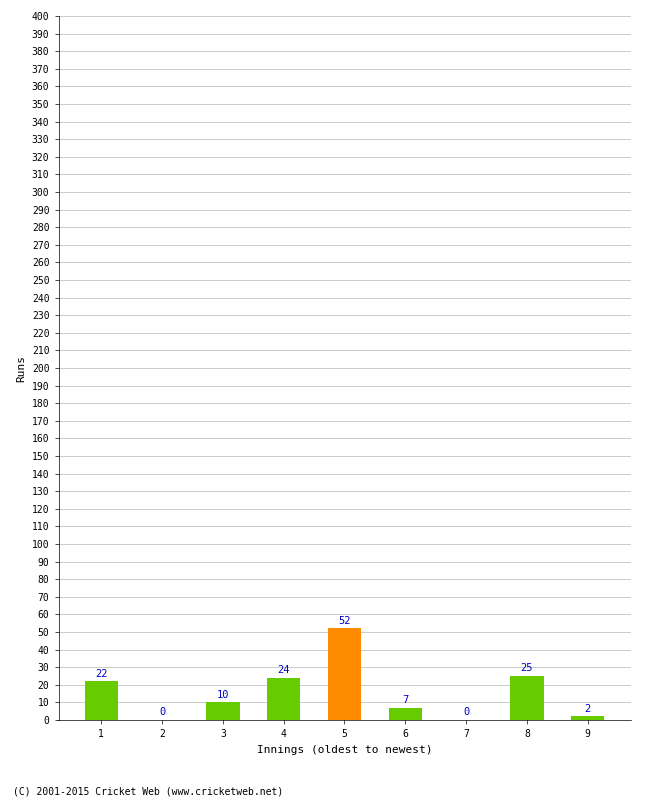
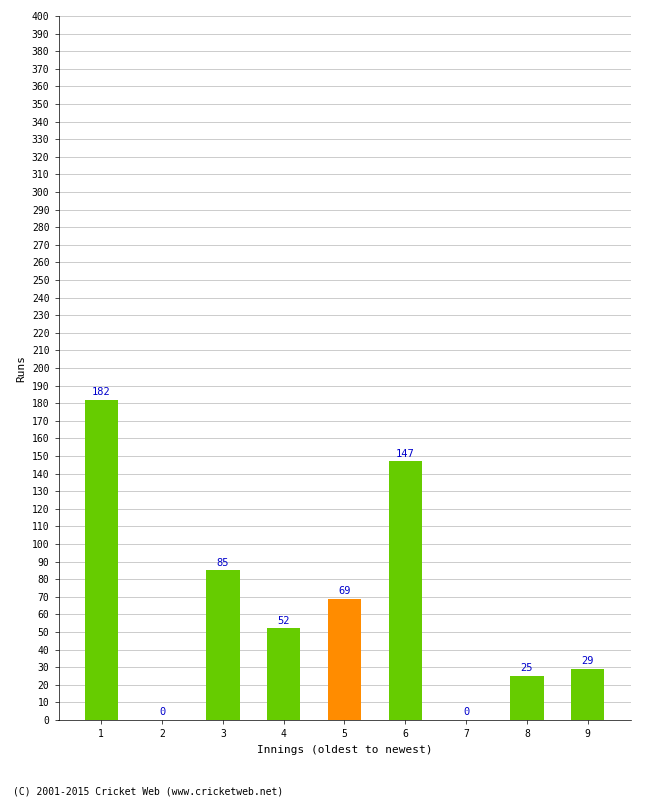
1: 22 -> 182
3: 10 -> 85
4: 24 -> 52
5: 52 -> 69
6: 7 -> 147
9: 2 -> 29
